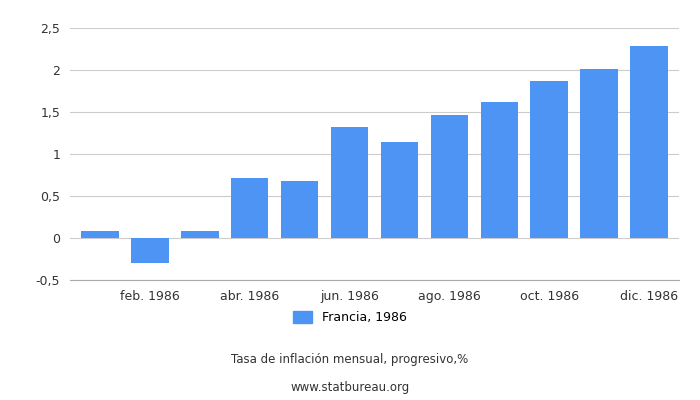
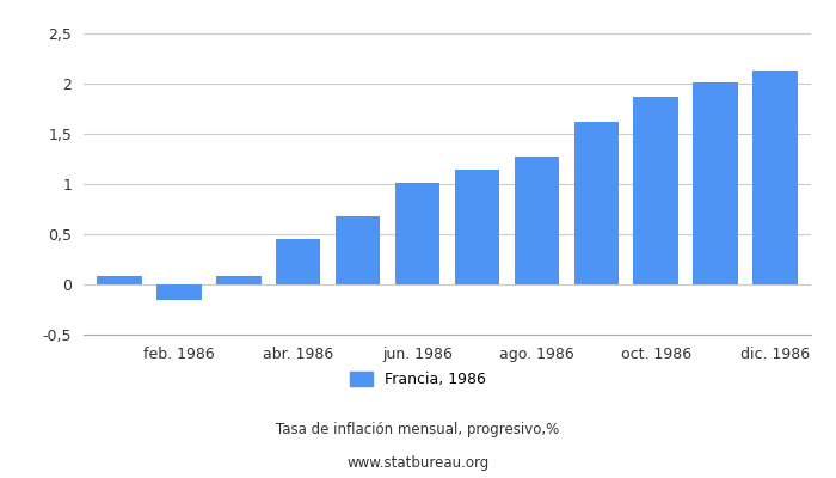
feb. 1986: -0,30 -> -0,15
abr. 1986: 0,72 -> 0,45
jun. 1986: 1,32 -> 1,01
ago. 1986: 1,46 -> 1,27
dic. 1986: 2,28 -> 2,13
